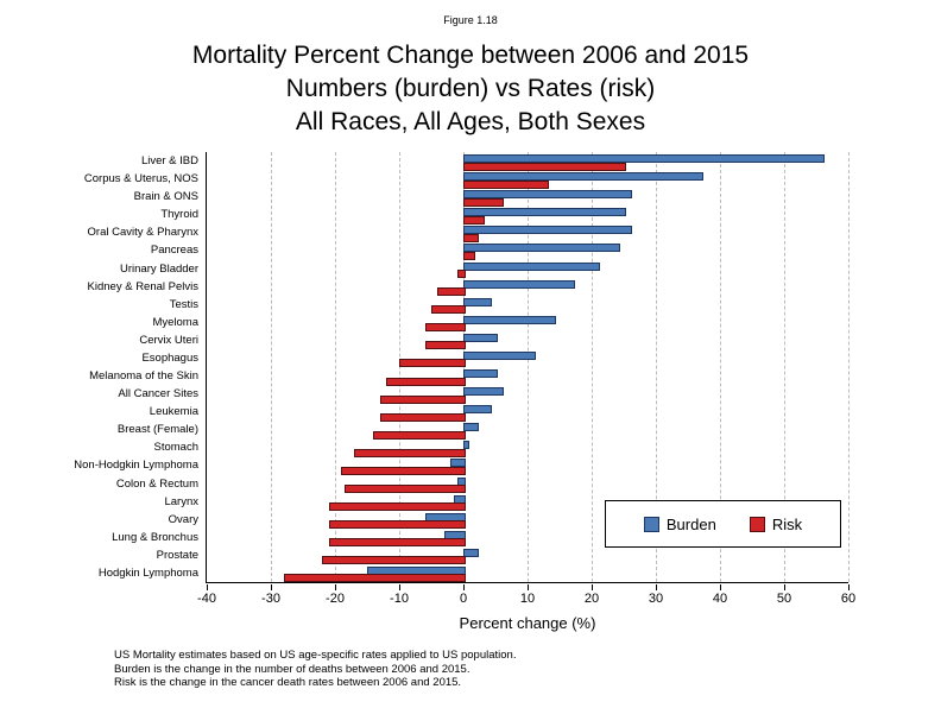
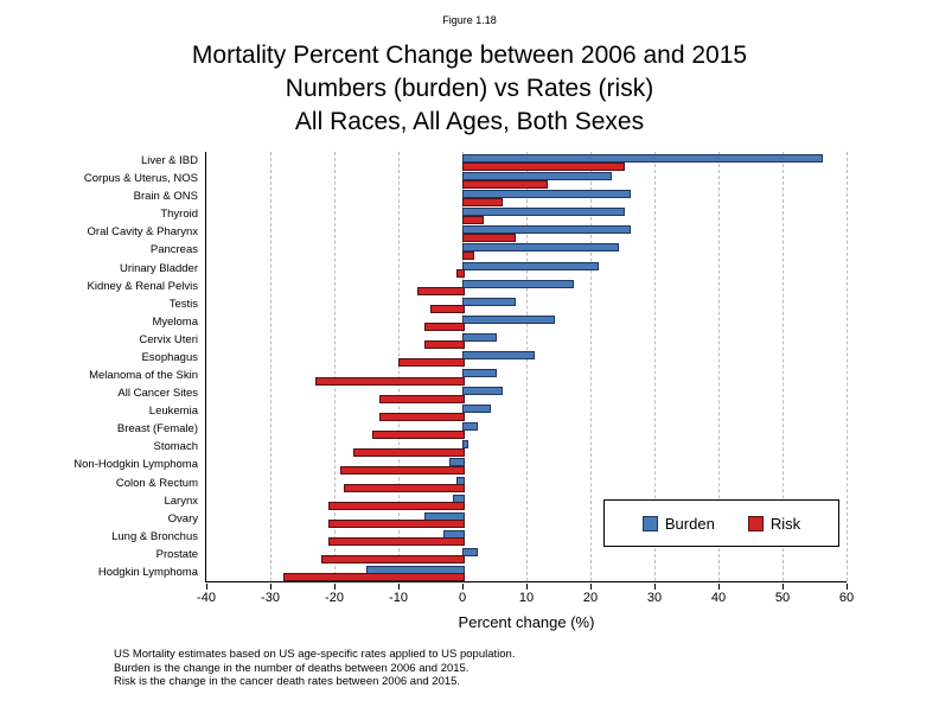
Burden/Corpus & Uterus, NOS: 37 -> 23
Risk/Oral Cavity & Pharynx: 2 -> 8
Risk/Kidney & Renal Pelvis: -4 -> -7
Burden/Testis: 4 -> 8
Risk/Melanoma of the Skin: -12 -> -23
